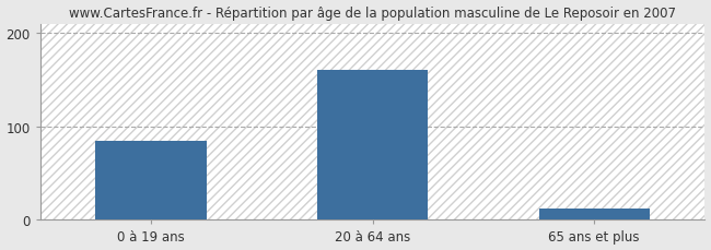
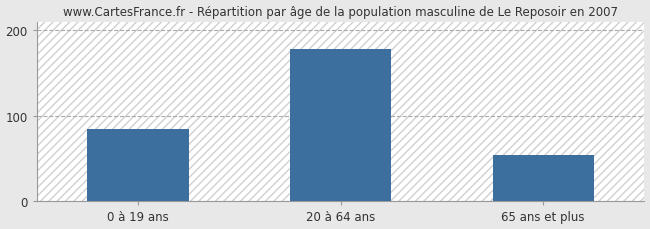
20 à 64 ans: 160 -> 178
65 ans et plus: 12 -> 54
